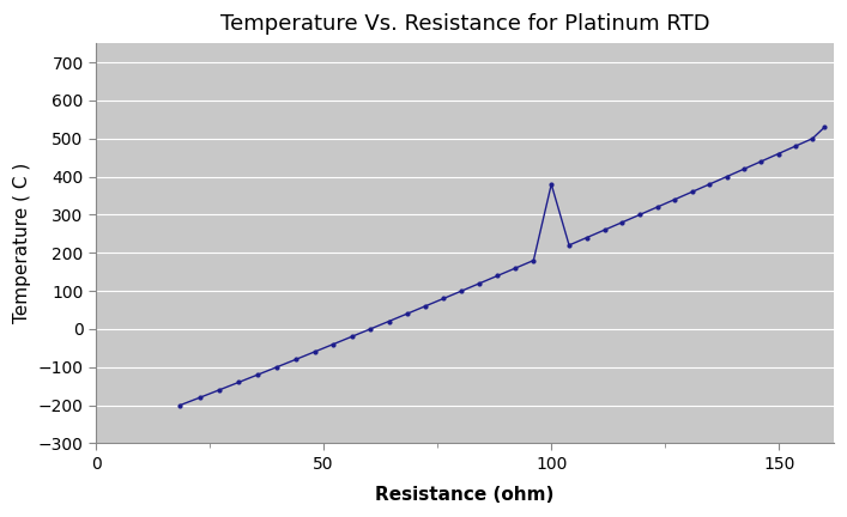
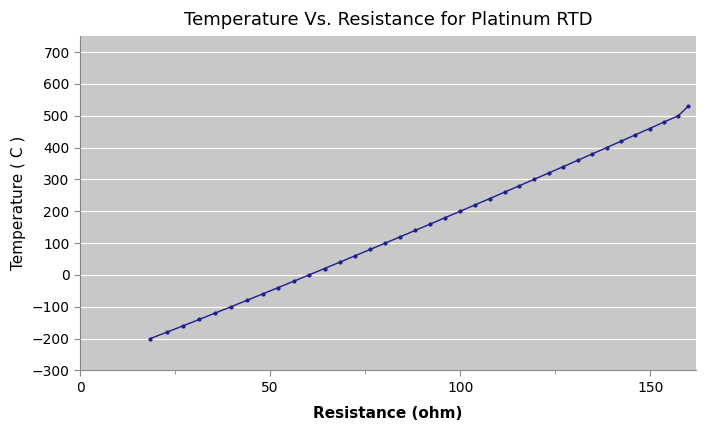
100: 380 -> 200
